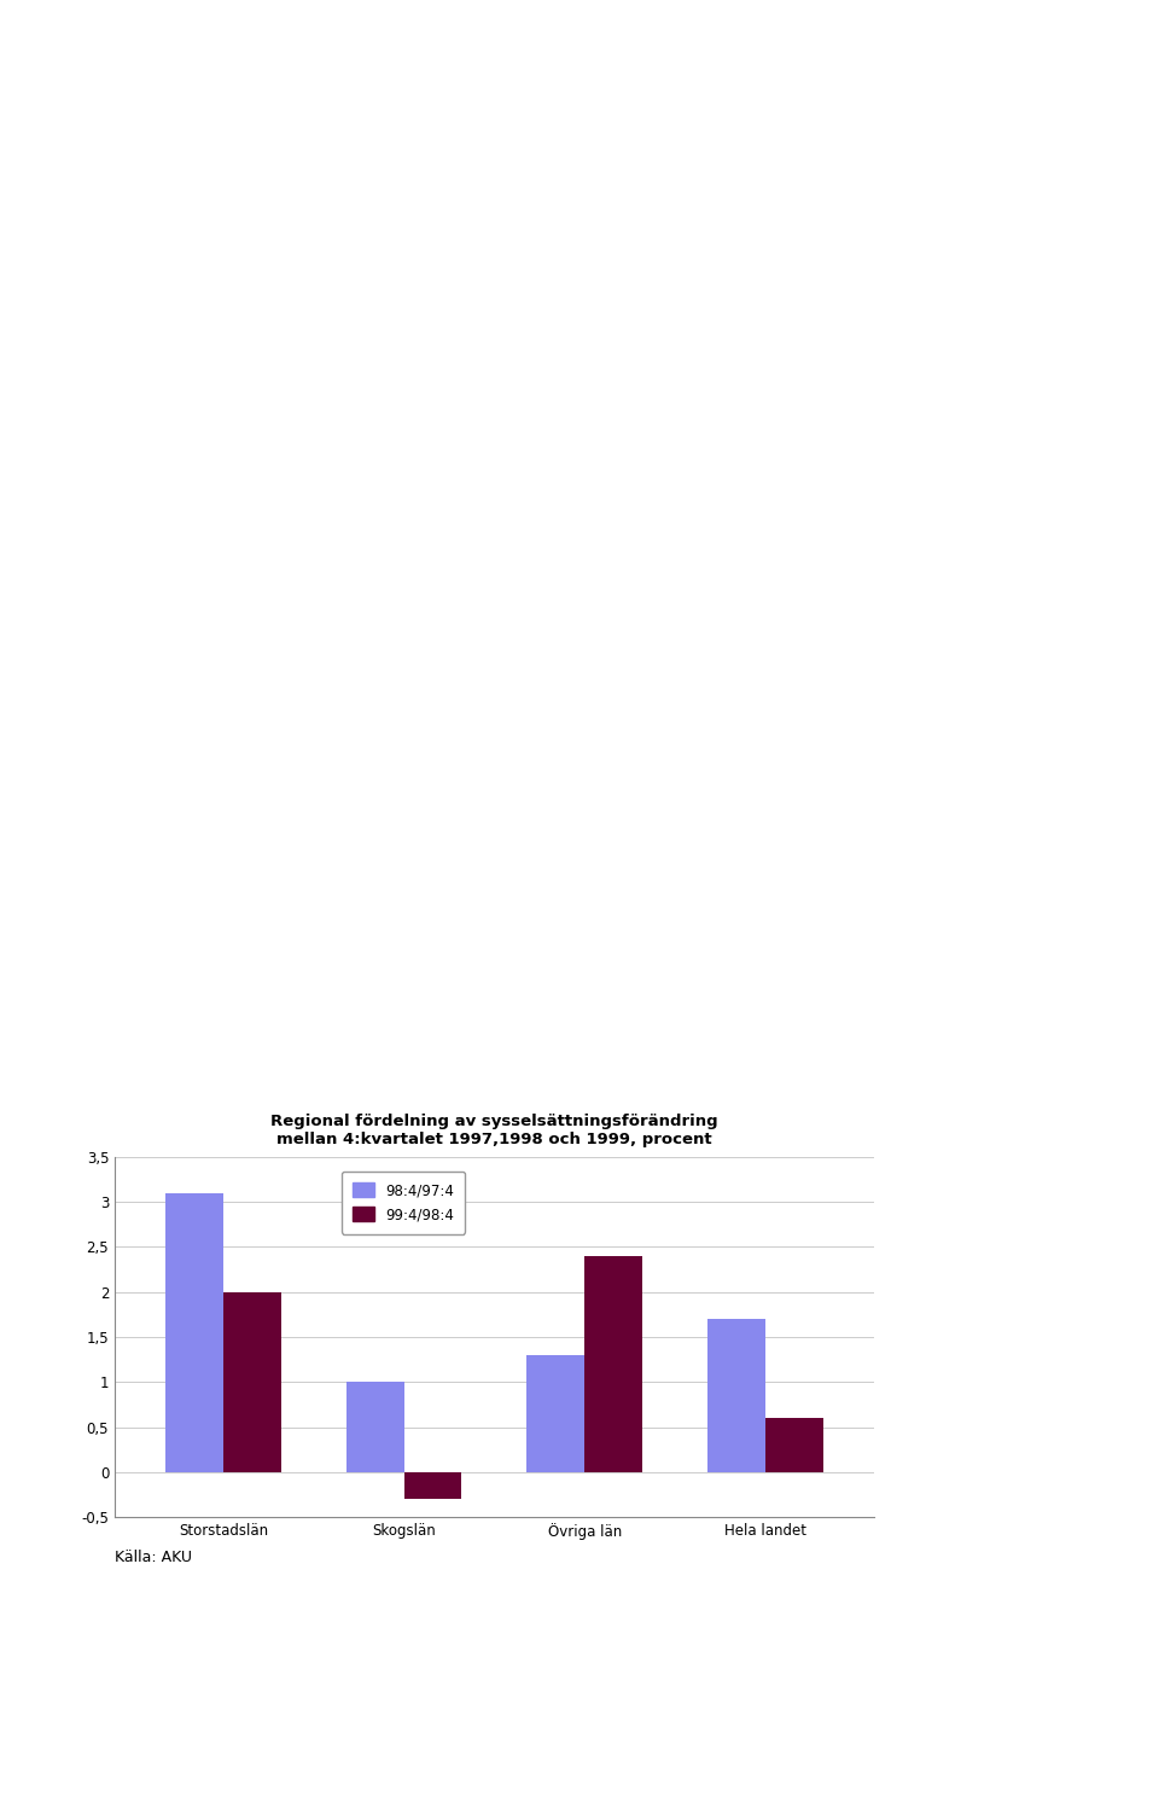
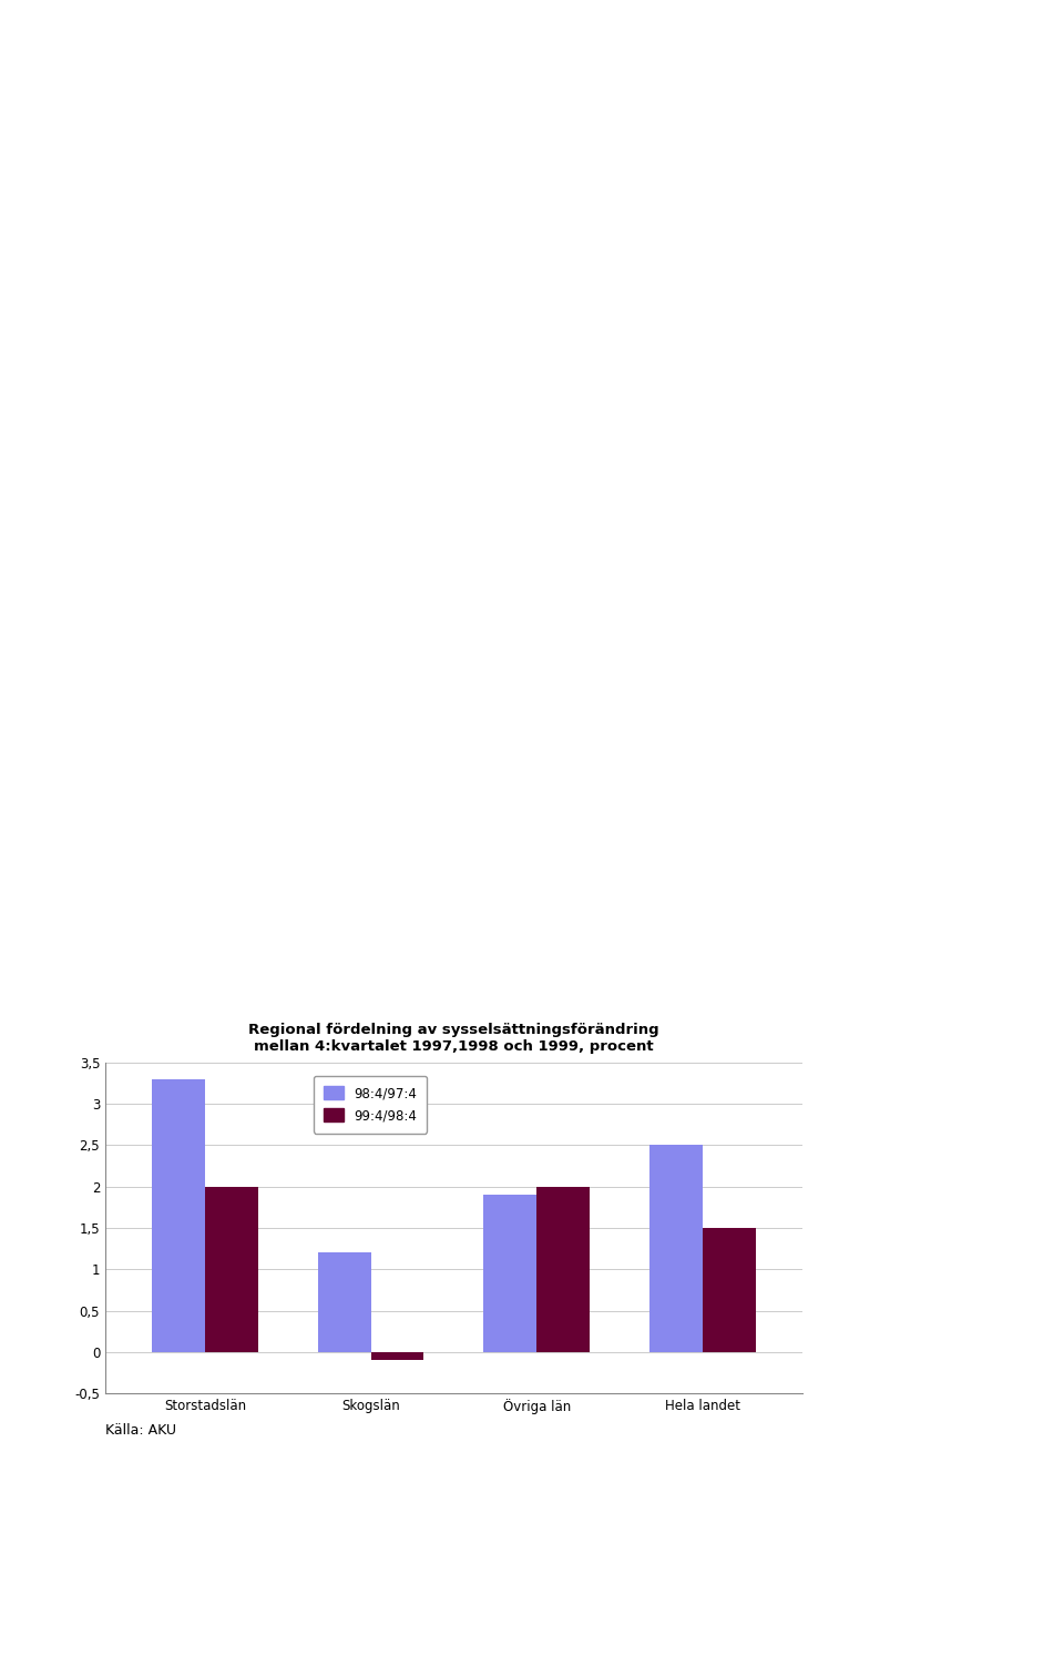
98:4/97:4/Storstadslän: 3,1 -> 3,3
98:4/97:4/Skogslän: 1,0 -> 1,2
99:4/98:4/Skogslän: -0,3 -> -0,1
98:4/97:4/Övriga län: 1,3 -> 1,9
99:4/98:4/Övriga län: 2,4 -> 2,0
98:4/97:4/Hela landet: 1,7 -> 2,5
99:4/98:4/Hela landet: 0,6 -> 1,5
